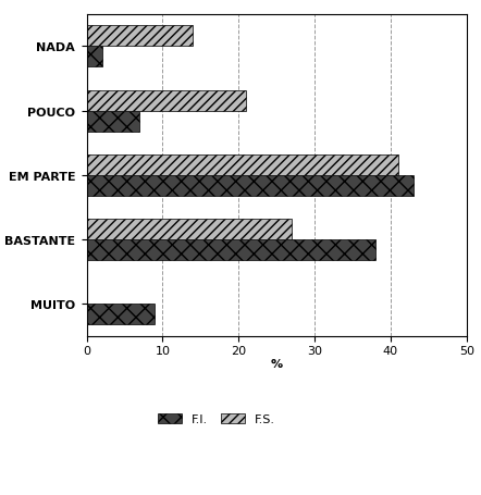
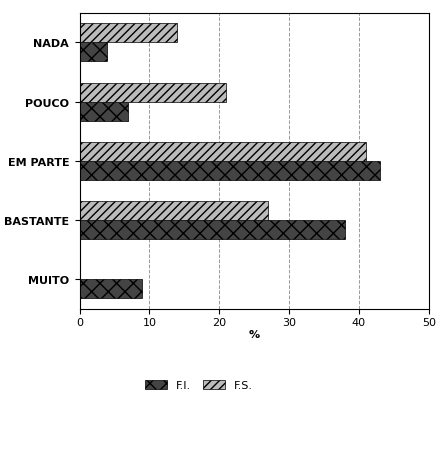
F.I./NADA: 2 -> 4
